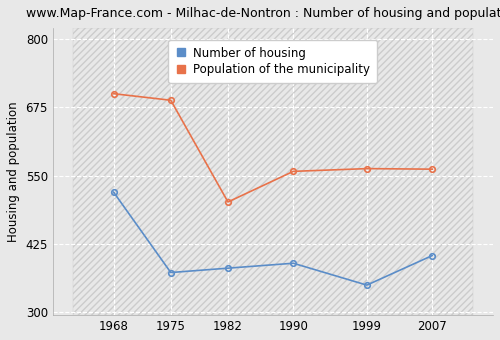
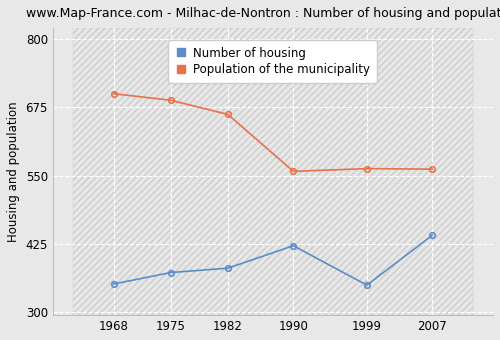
Number of housing/1968: 520 -> 352
Population of the municipality/1982: 502 -> 662
Number of housing/1990: 390 -> 422
Number of housing/2007: 404 -> 441
